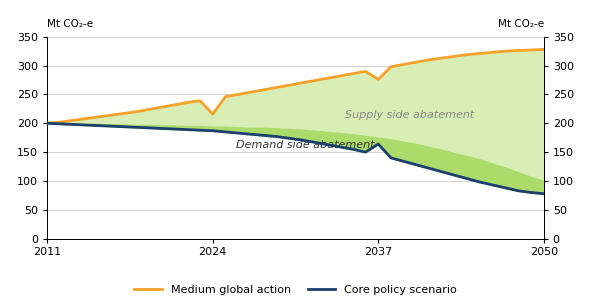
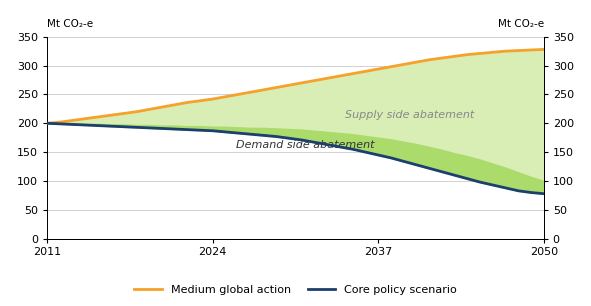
Medium global action/2024: 216 -> 242
Medium global action/2037: 276 -> 294
Core policy scenario/2037: 164 -> 145
